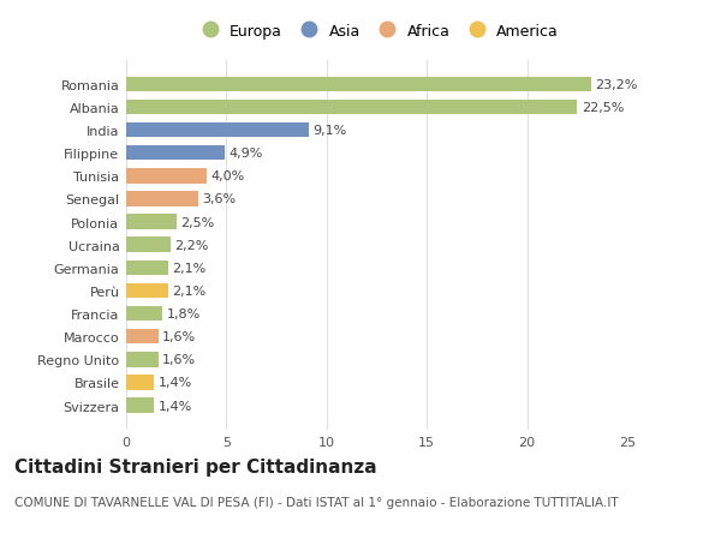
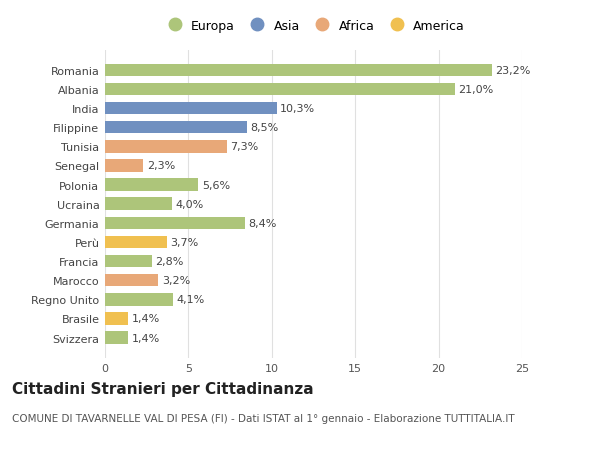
Albania: 22,5% -> 21,0%
India: 9,1% -> 10,3%
Filippine: 4,9% -> 8,5%
Tunisia: 4,0% -> 7,3%
Senegal: 3,6% -> 2,3%
Polonia: 2,5% -> 5,6%
Ucraina: 2,2% -> 4,0%
Germania: 2,1% -> 8,4%
Perù: 2,1% -> 3,7%
Francia: 1,8% -> 2,8%
Marocco: 1,6% -> 3,2%
Regno Unito: 1,6% -> 4,1%
